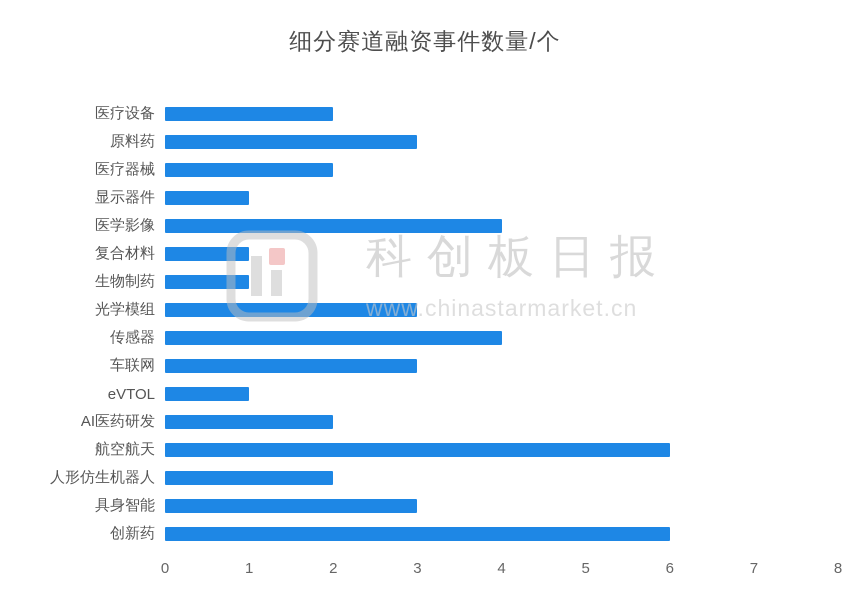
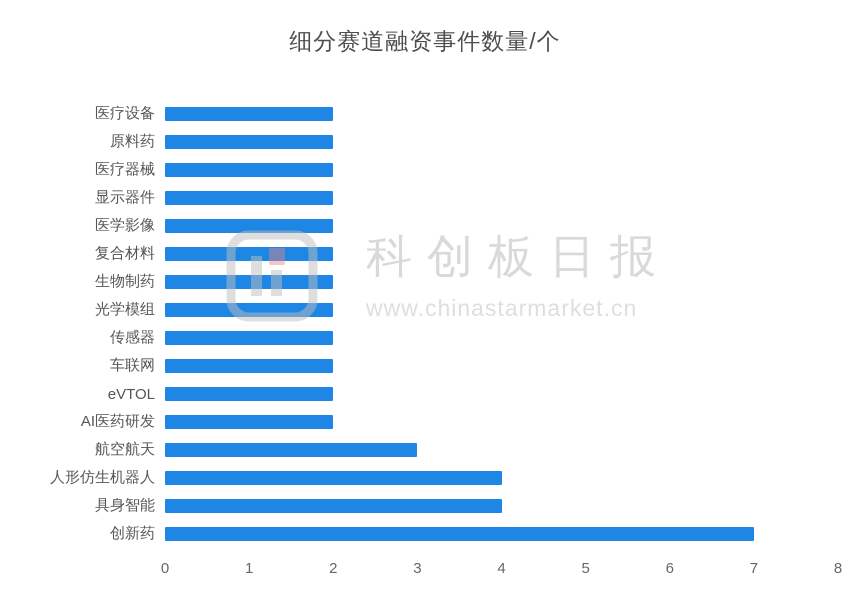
原料药: 3 -> 2
显示器件: 1 -> 2
医学影像: 4 -> 2
复合材料: 1 -> 2
生物制药: 1 -> 2
光学模组: 3 -> 2
传感器: 4 -> 2
车联网: 3 -> 2
eVTOL: 1 -> 2
航空航天: 6 -> 3
人形仿生机器人: 2 -> 4
具身智能: 3 -> 4
创新药: 6 -> 7
